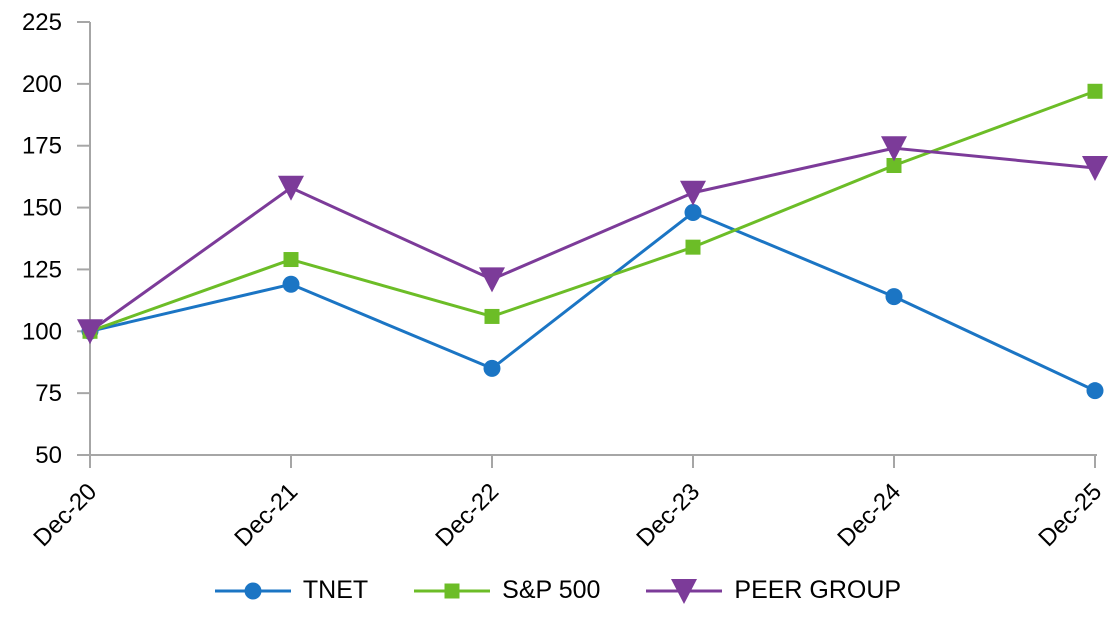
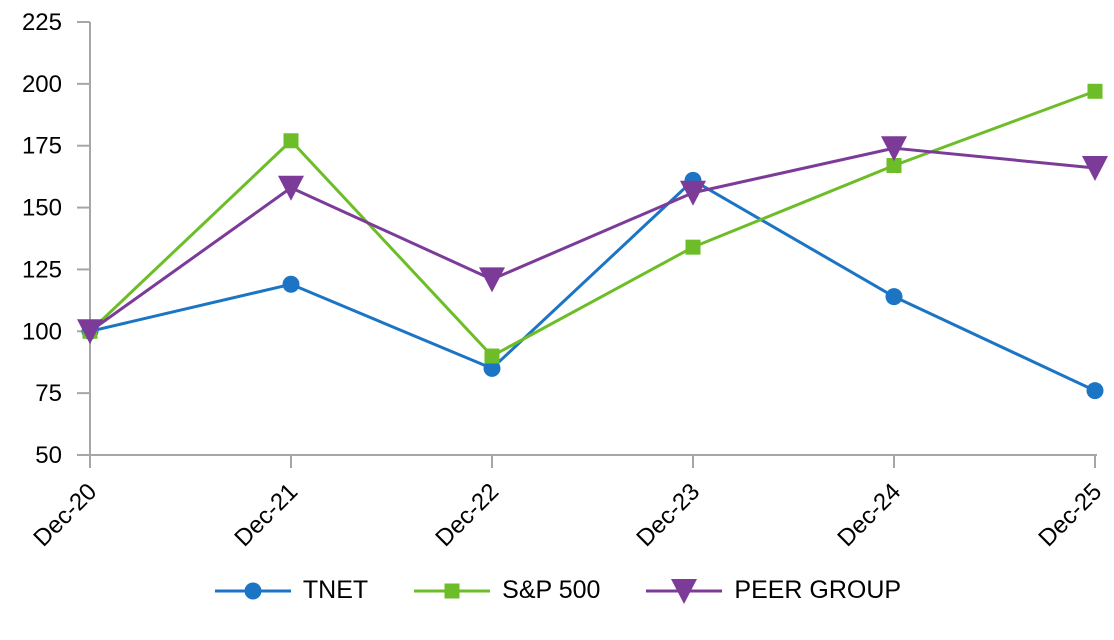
S&P 500/Dec-21: 129 -> 177
S&P 500/Dec-22: 106 -> 90
TNET/Dec-23: 148 -> 161
